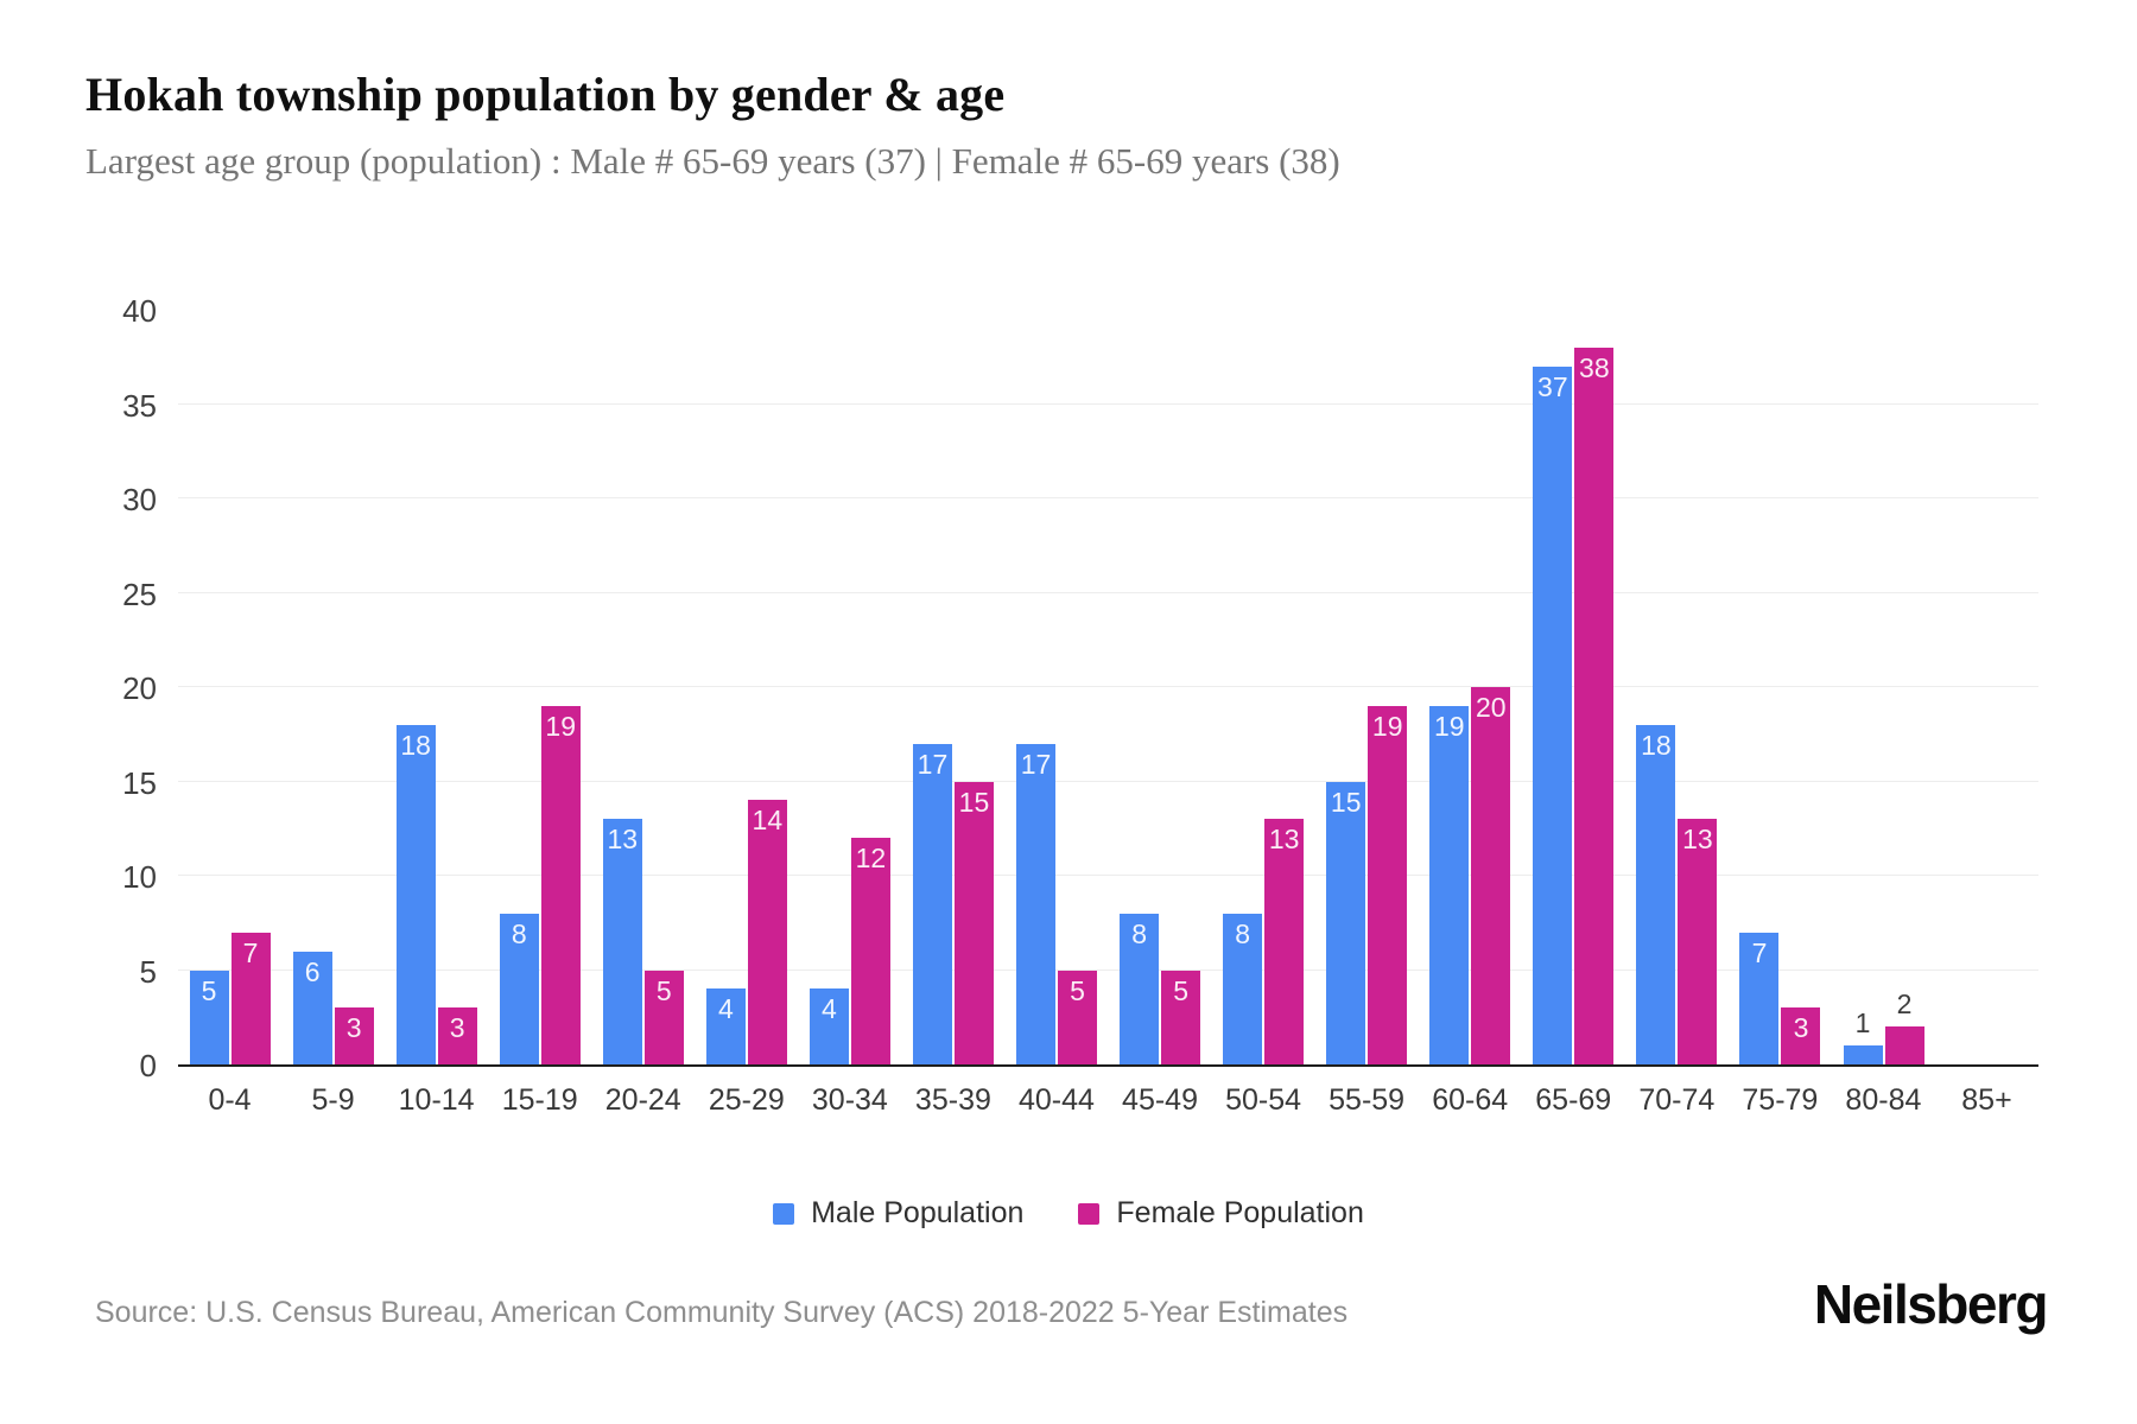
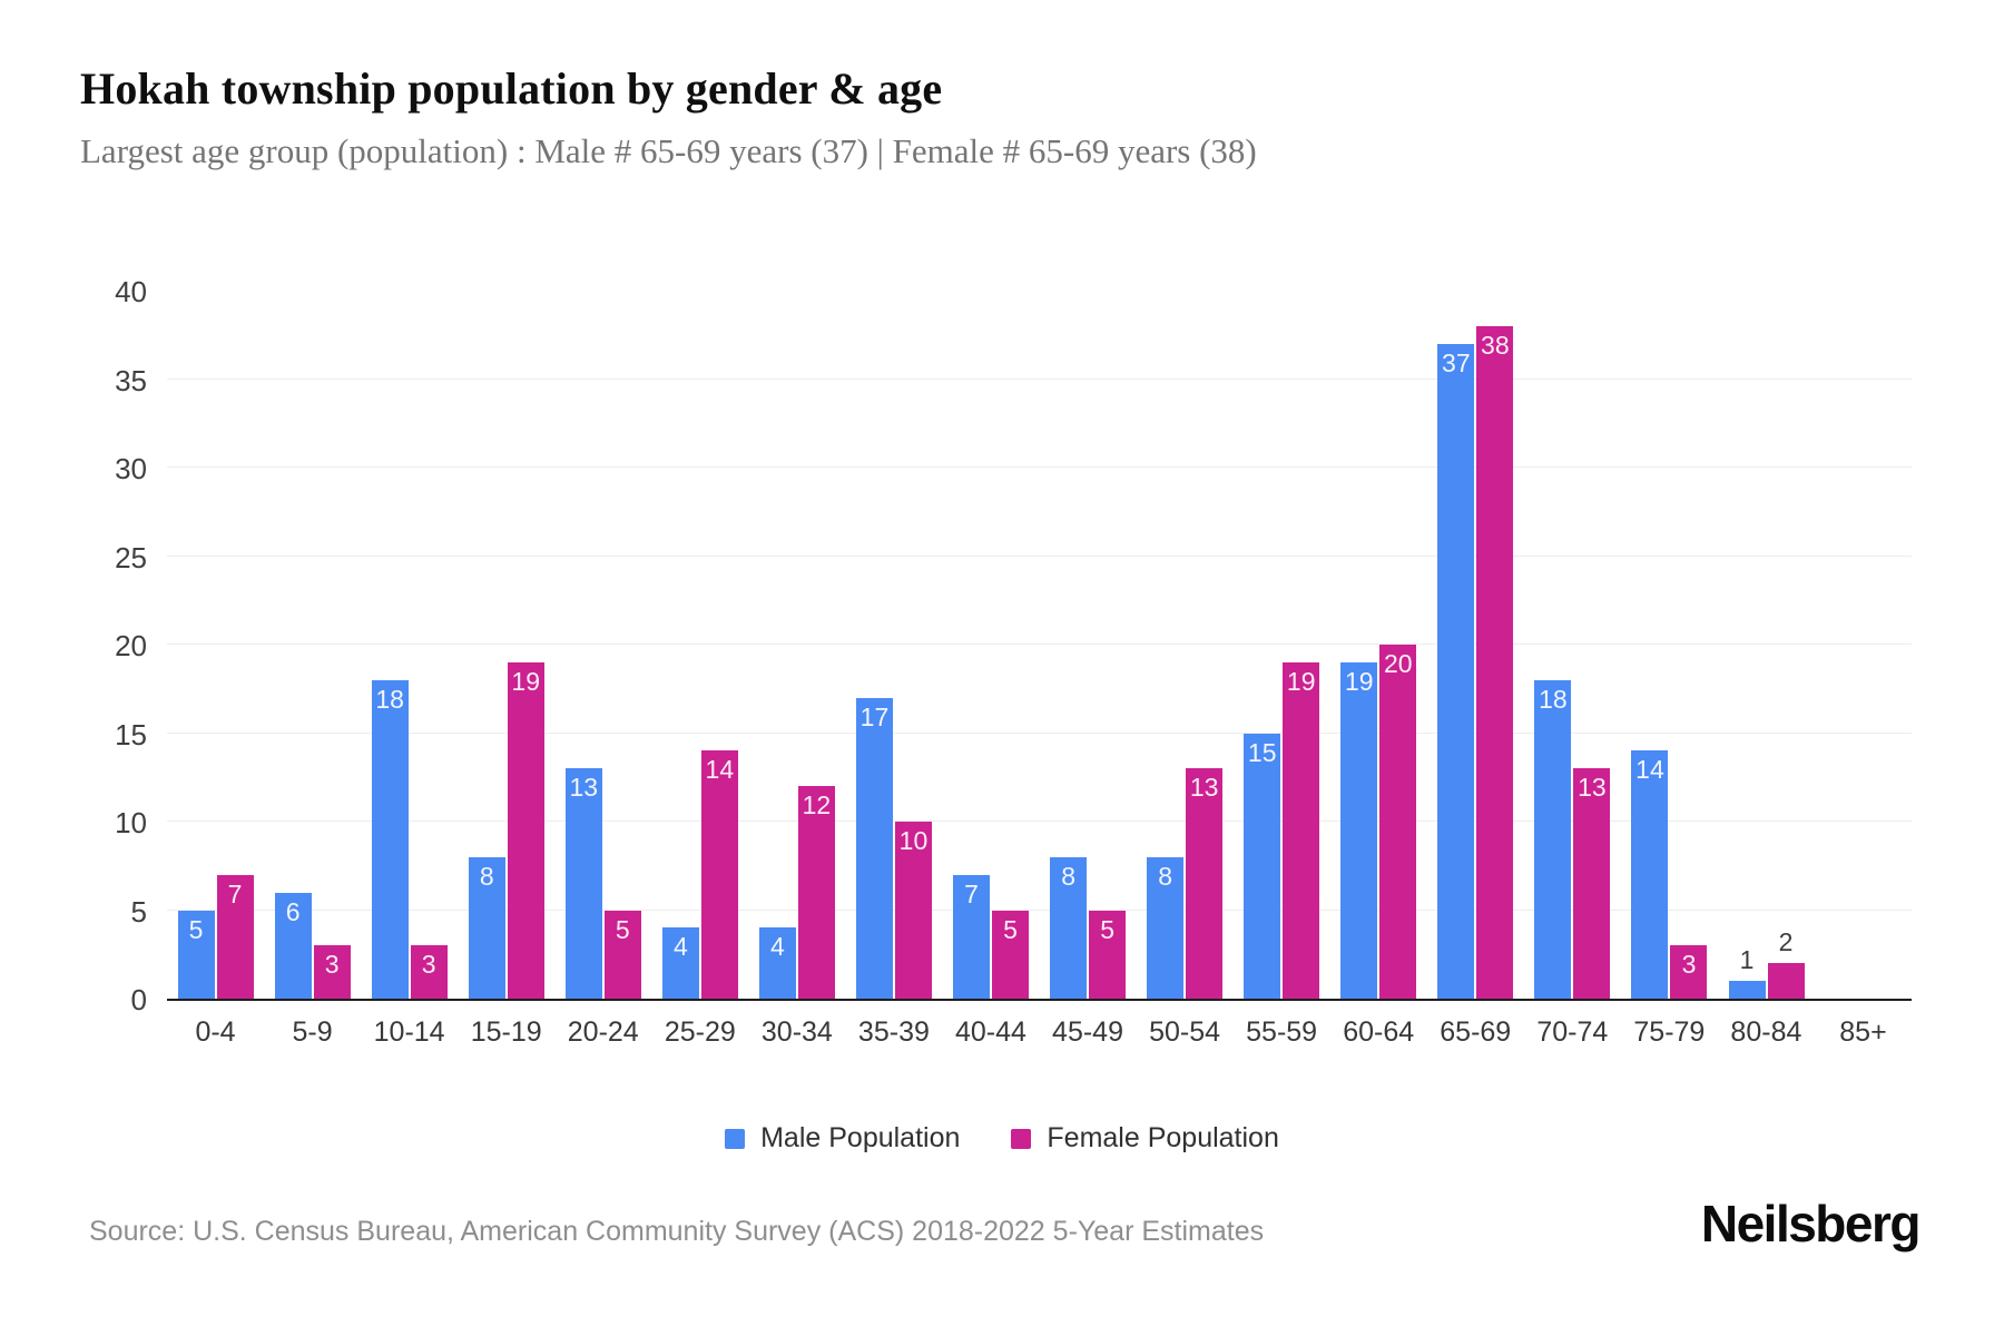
Female Population/35-39: 15 -> 10
Male Population/40-44: 17 -> 7
Male Population/75-79: 7 -> 14
